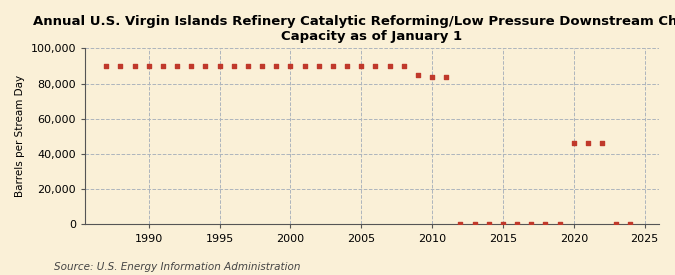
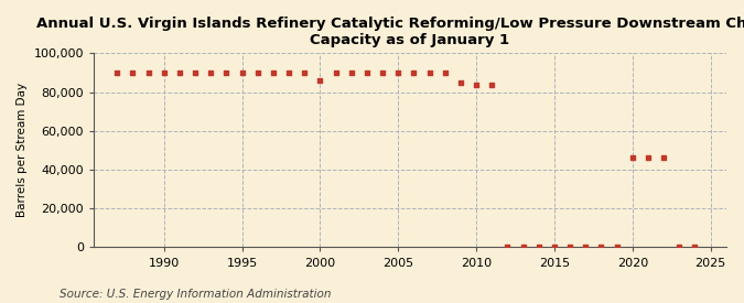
2000: 90,000 -> 86,000
